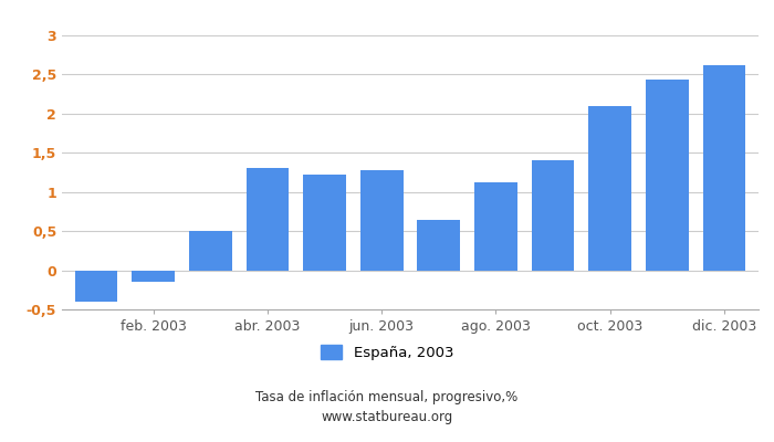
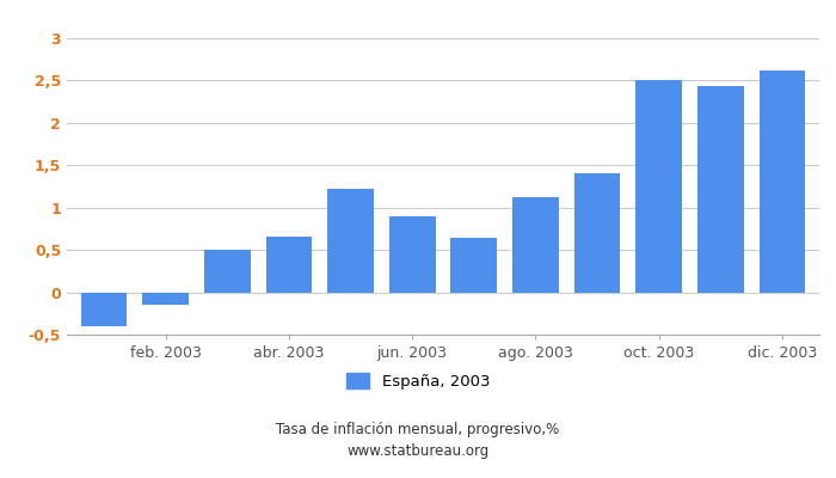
abr. 2003: 1,30 -> 0,66
jun. 2003: 1,28 -> 0,90
oct. 2003: 2,09 -> 2,50
